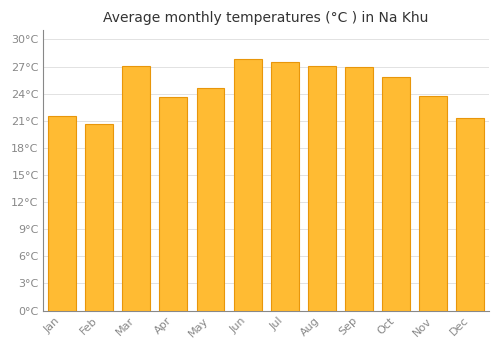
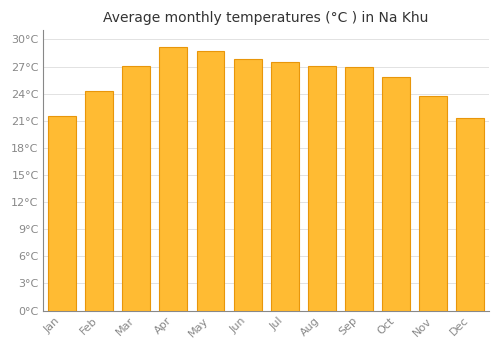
Feb: 20.6°C -> 24.3°C
Apr: 23.6°C -> 29.2°C
May: 24.6°C -> 28.7°C
